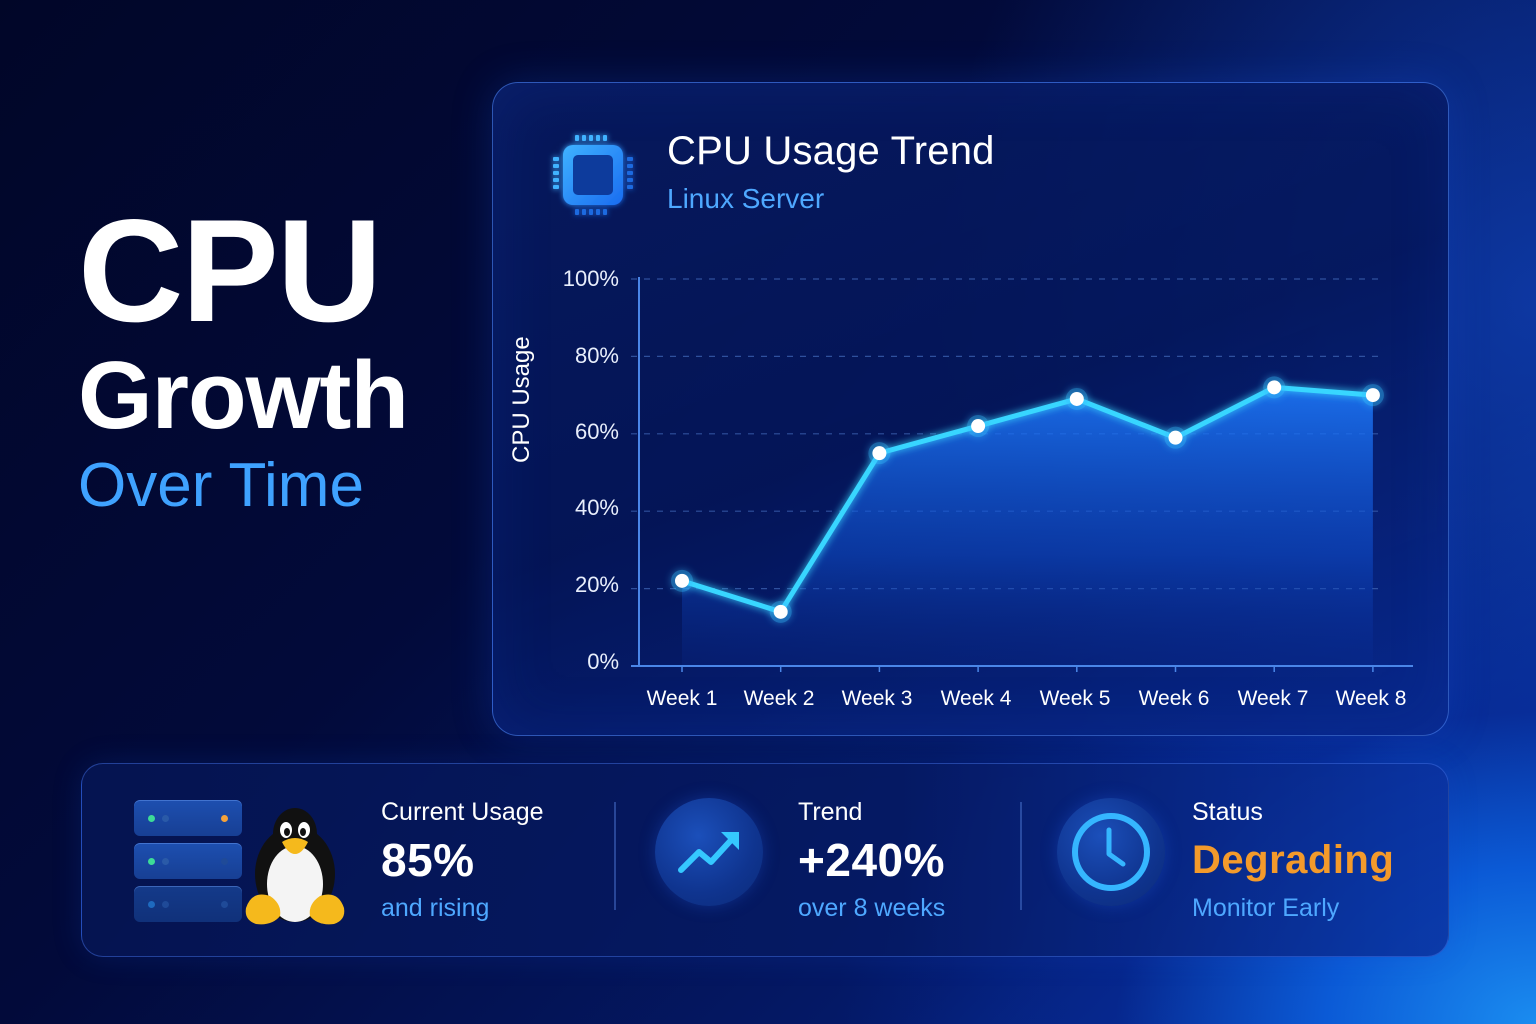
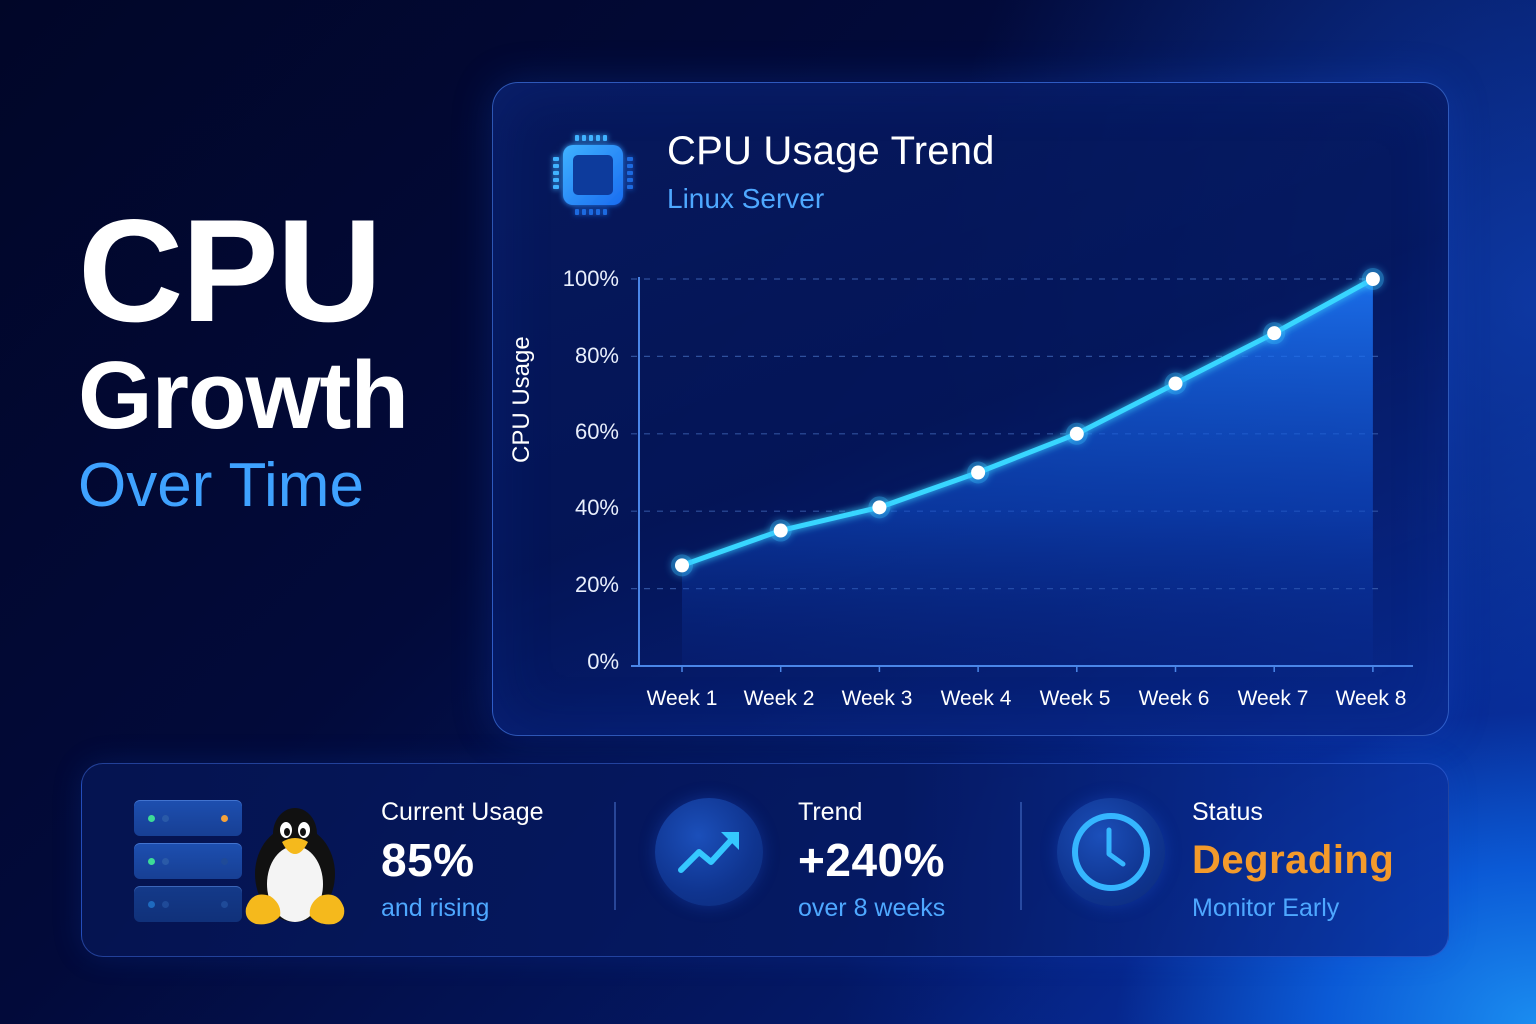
Week 1: 22% -> 26%
Week 2: 14% -> 35%
Week 3: 55% -> 41%
Week 4: 62% -> 50%
Week 5: 69% -> 60%
Week 6: 59% -> 73%
Week 7: 72% -> 86%
Week 8: 70% -> 100%
